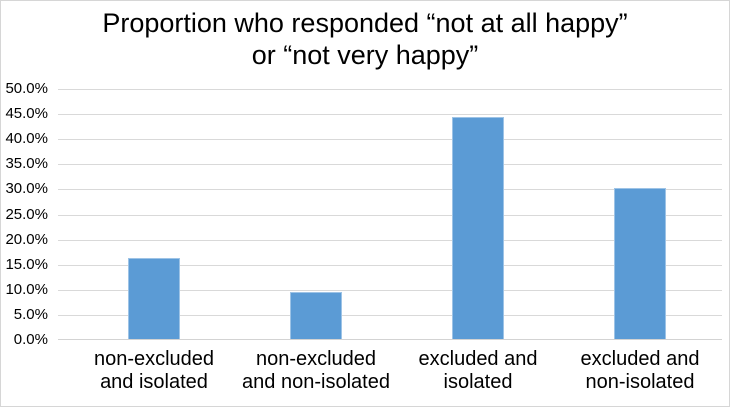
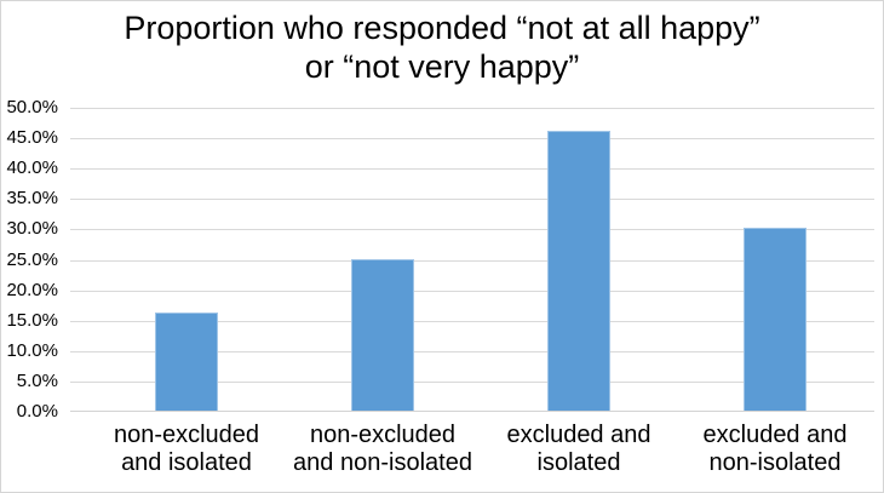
non-excluded and non-isolated: 9% -> 25%
excluded and isolated: 44% -> 46%
